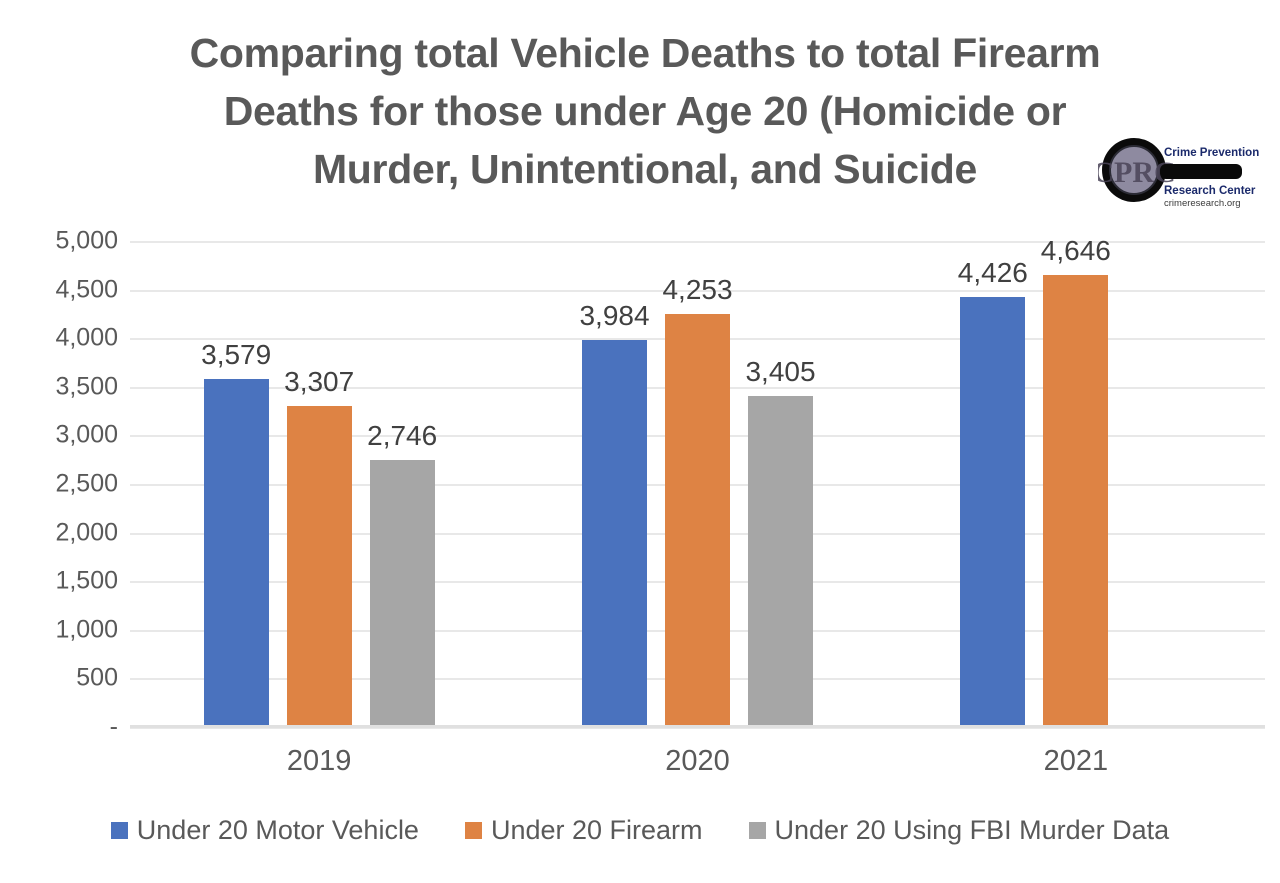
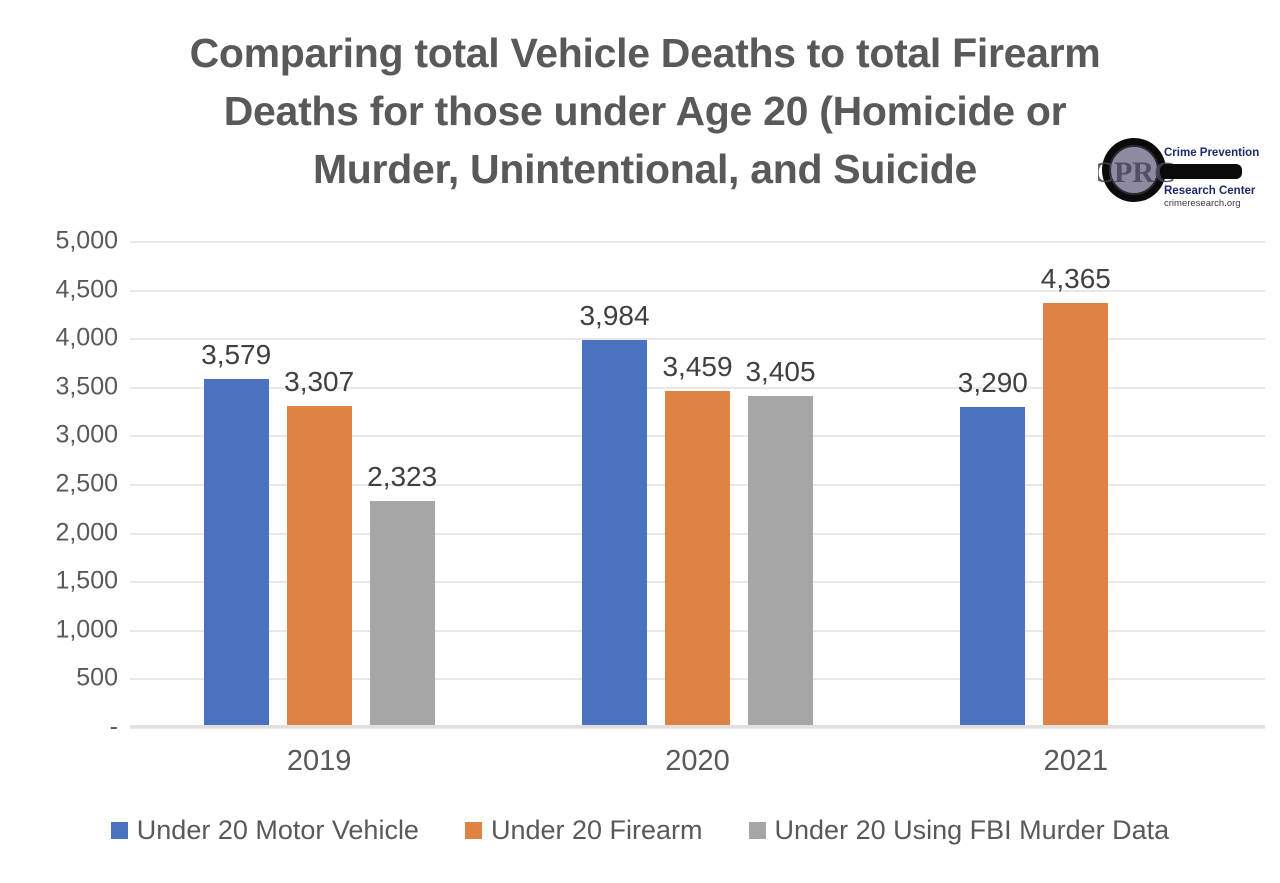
Under 20 Using FBI Murder Data/2019: 2,746 -> 2,323
Under 20 Firearm/2020: 4,253 -> 3,459
Under 20 Motor Vehicle/2021: 4,426 -> 3,290
Under 20 Firearm/2021: 4,646 -> 4,365
